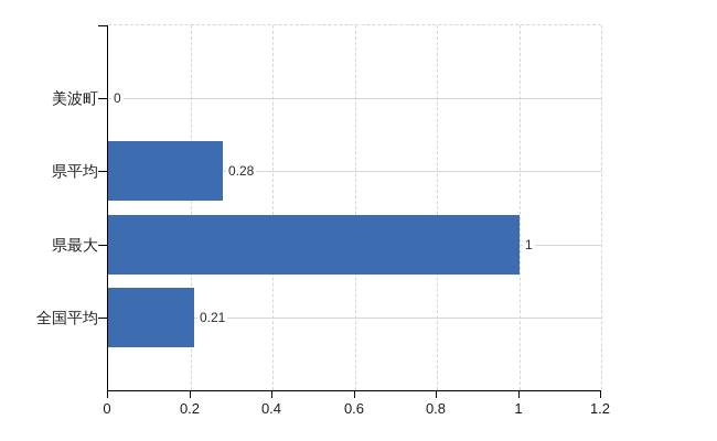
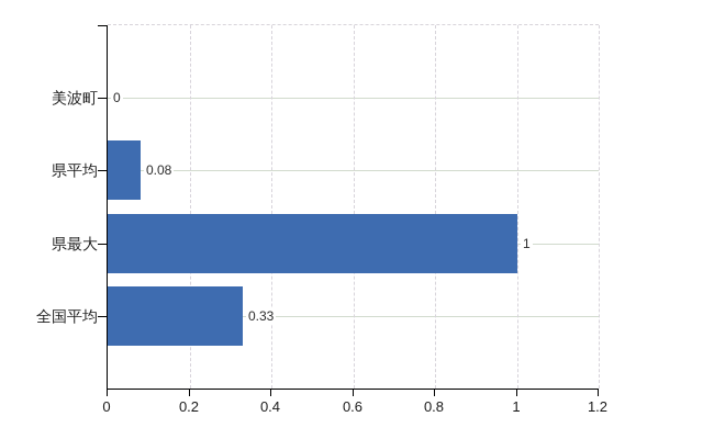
県平均: 0.28 -> 0.08
全国平均: 0.21 -> 0.33
